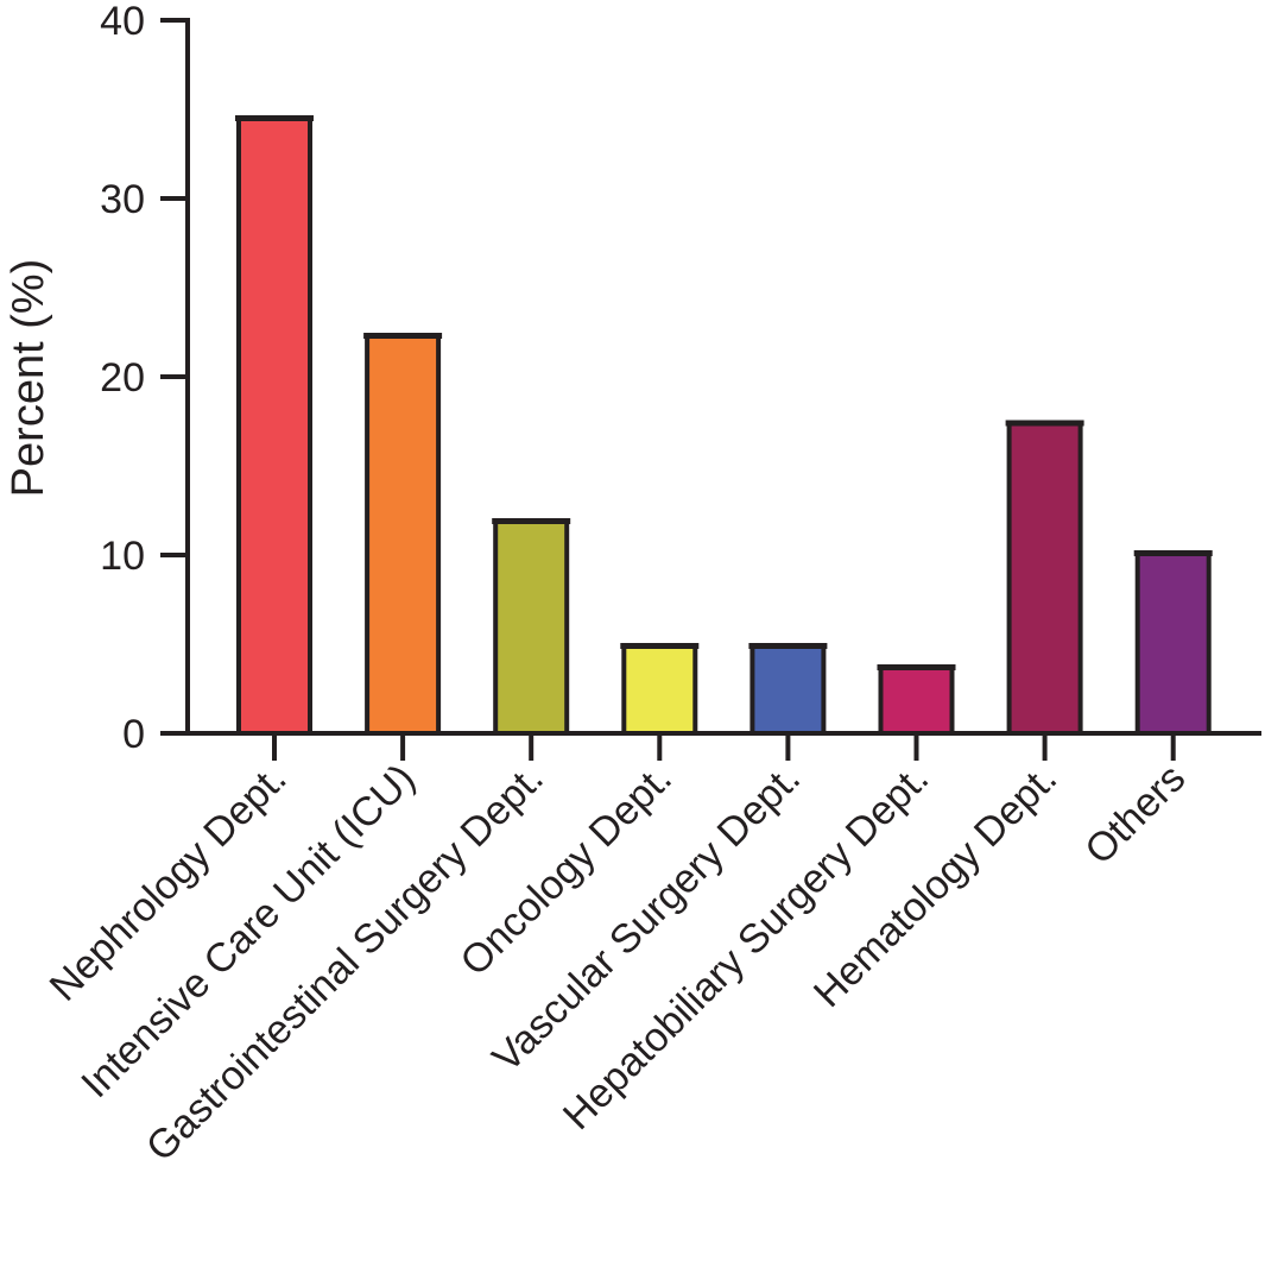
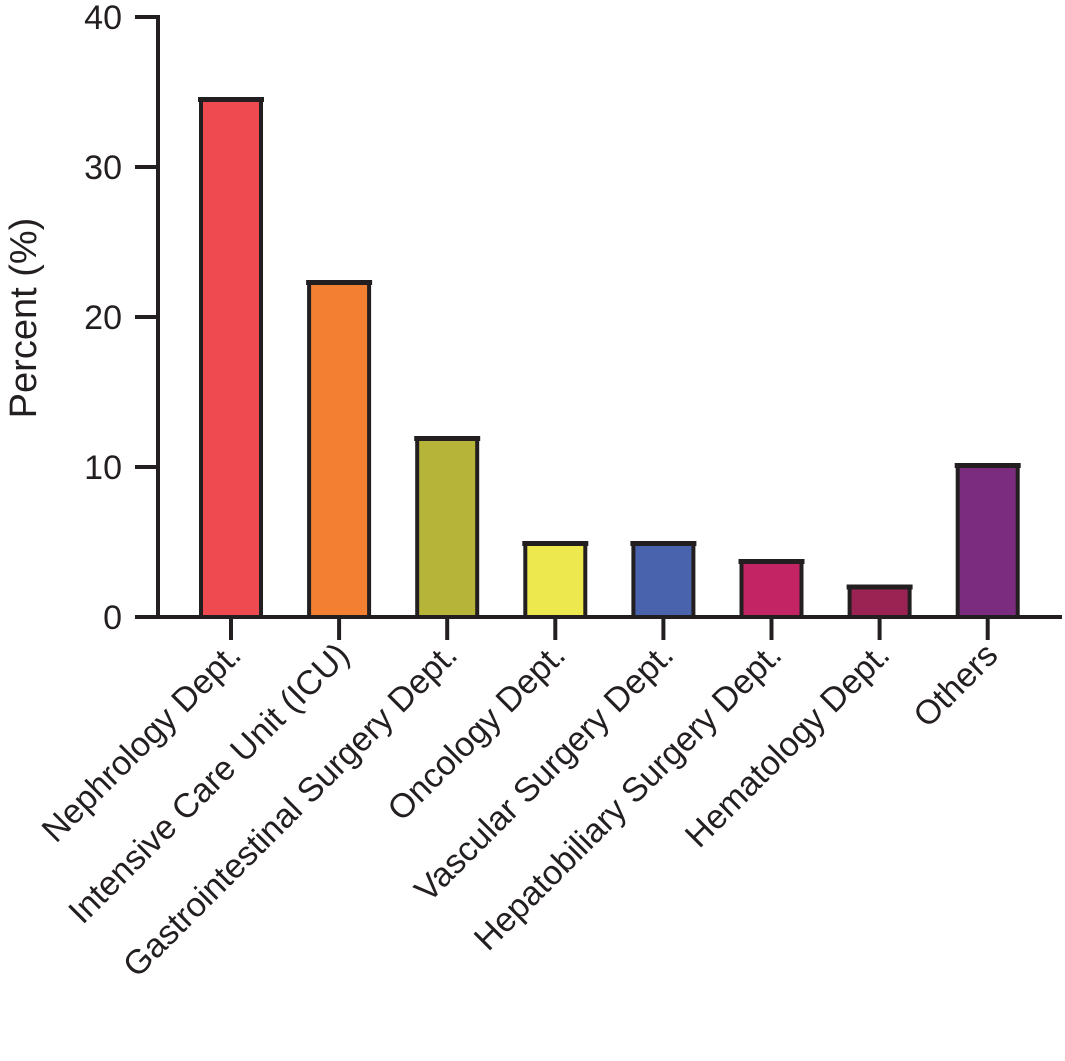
Hematology Dept.: 17.4 -> 2.0
